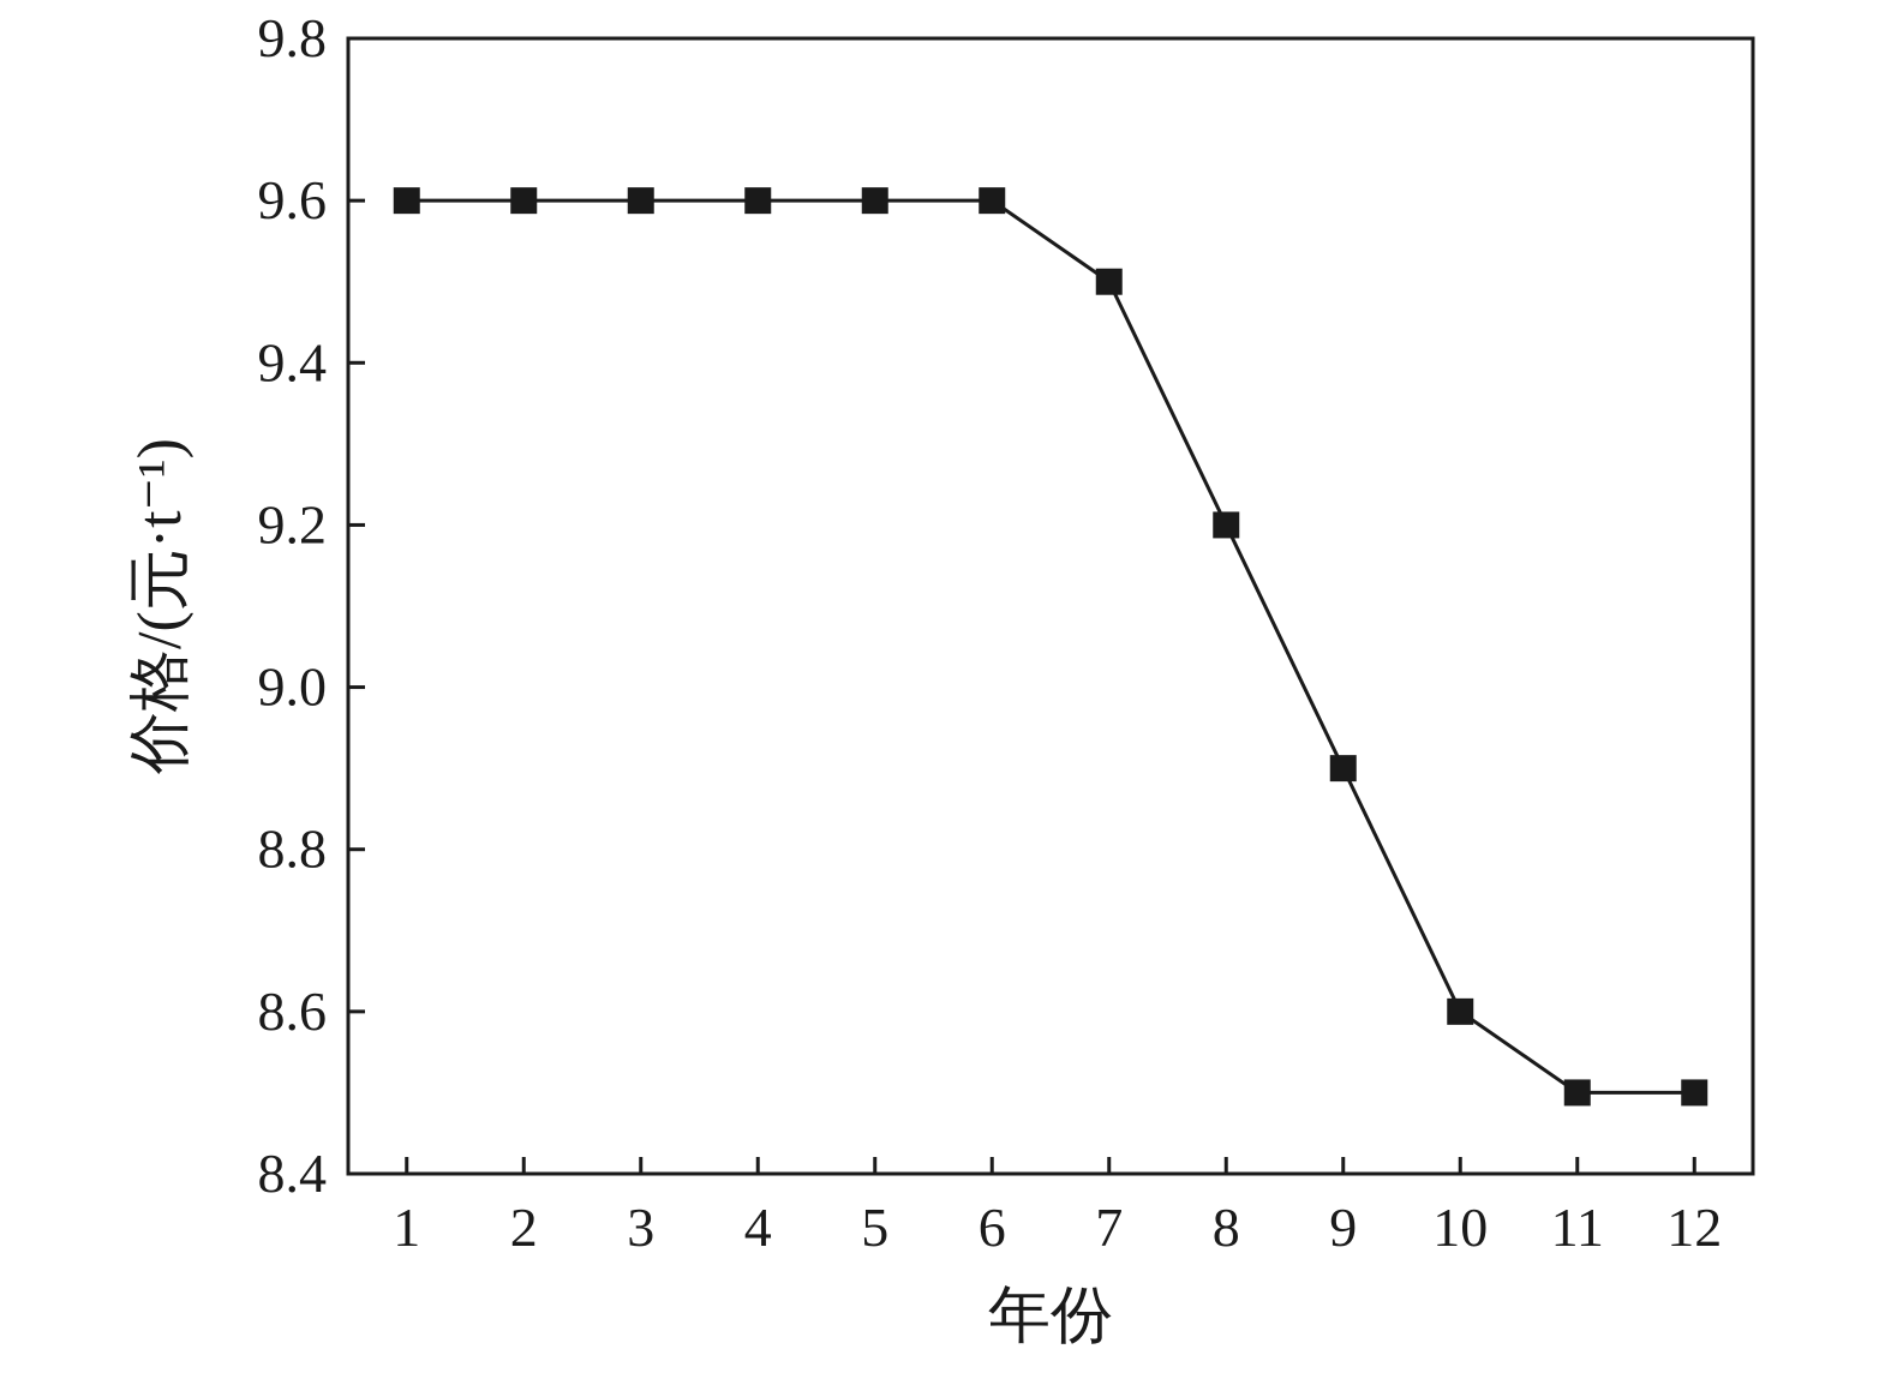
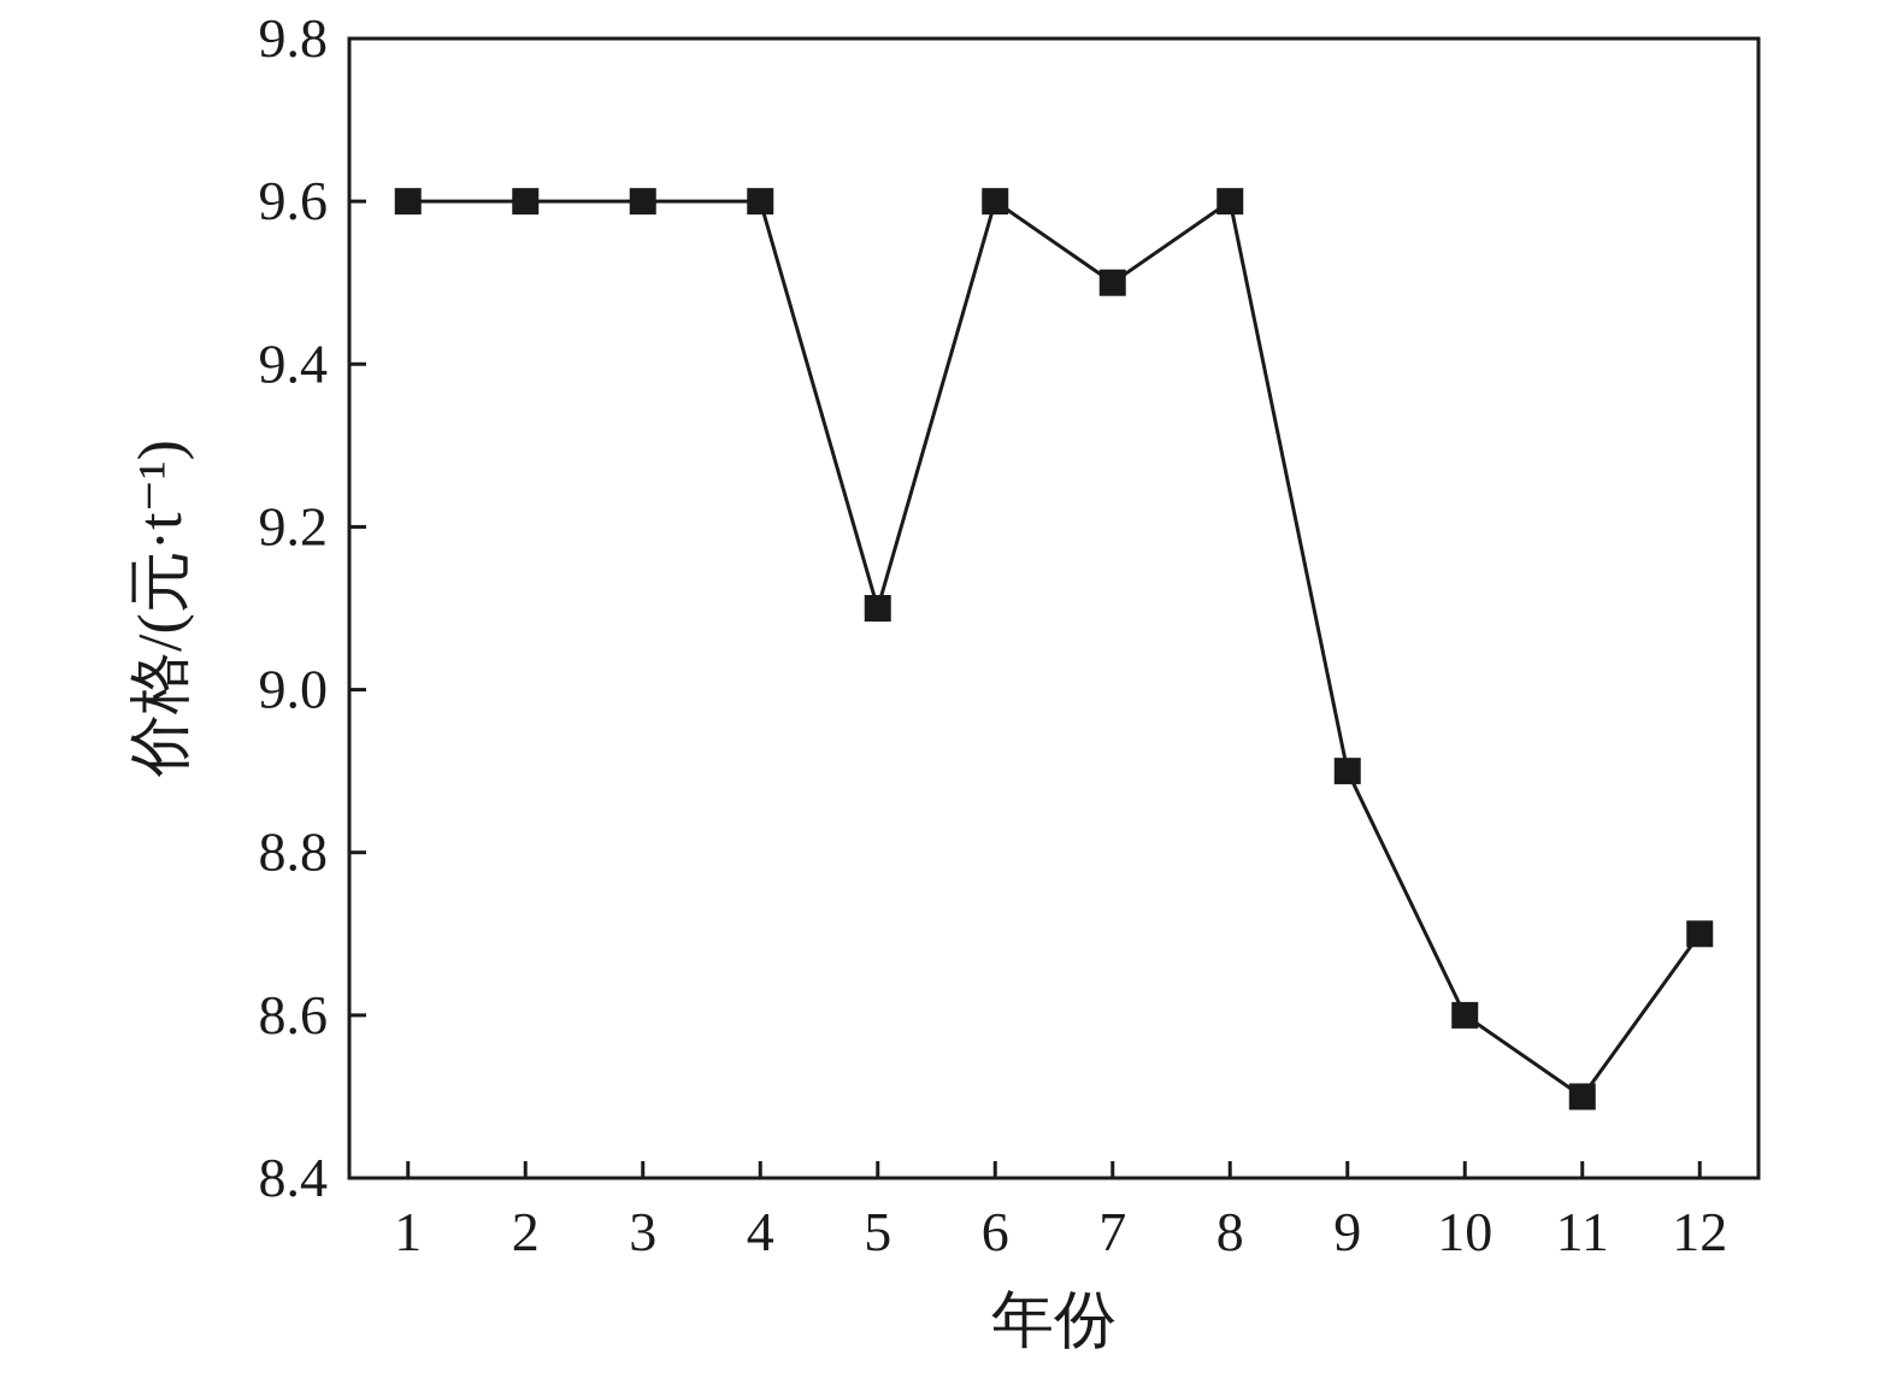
5: 9.6 -> 9.1
8: 9.2 -> 9.6
12: 8.5 -> 8.7
